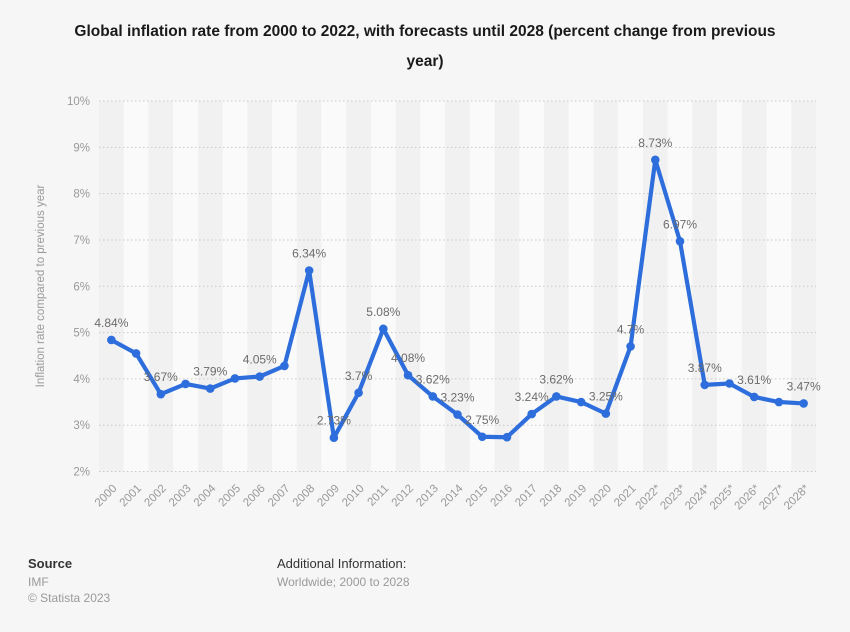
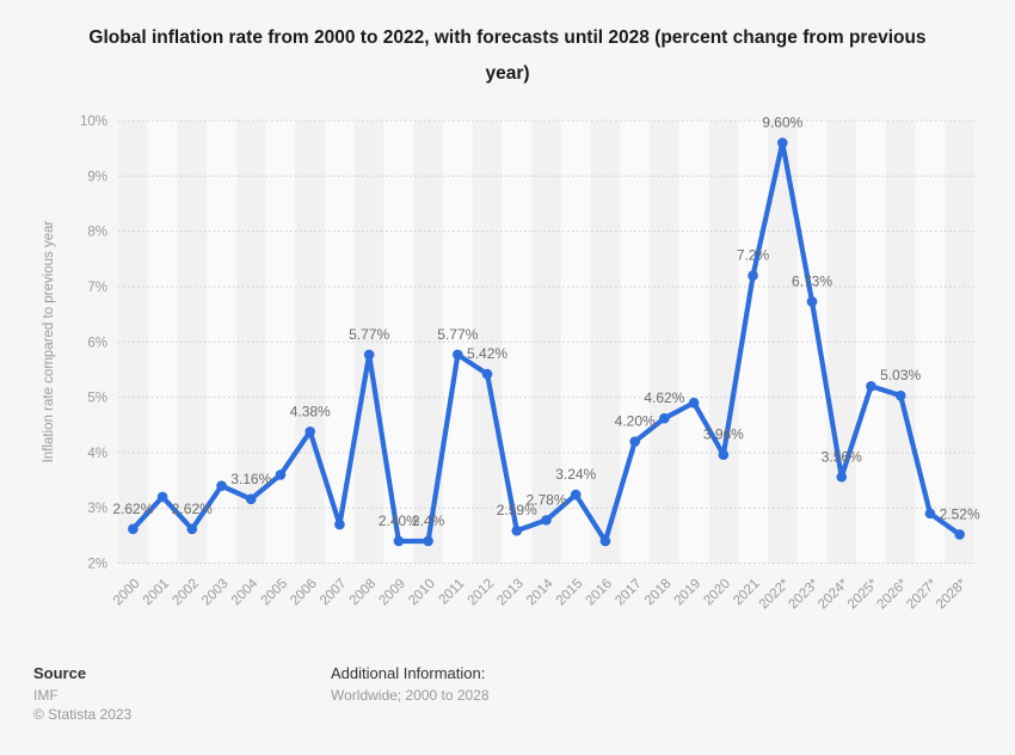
2000: 4.84% -> 2.62%
2001: 4.5% -> 3.2%
2002: 3.67% -> 2.62%
2003: 3.9% -> 3.4%
2004: 3.79% -> 3.16%
2005: 4.0% -> 3.6%
2006: 4.05% -> 4.38%
2007: 4.3% -> 2.7%
2008: 6.34% -> 5.77%
2009: 2.73% -> 2.40%
2010: 3.7% -> 2.4%
2011: 5.08% -> 5.77%
2012: 4.08% -> 5.42%
2013: 3.62% -> 2.59%
2014: 3.23% -> 2.78%
2015: 2.75% -> 3.24%
2016: 2.7% -> 2.4%
2017: 3.24% -> 4.20%
2018: 3.62% -> 4.62%
2019: 3.5% -> 4.9%
2020: 3.25% -> 3.96%
2021: 4.7% -> 7.2%
2022*: 8.73% -> 9.60%
2023*: 6.97% -> 6.73%
2024*: 3.87% -> 3.56%
2025*: 3.9% -> 5.2%
2026*: 3.61% -> 5.03%
2027*: 3.5% -> 2.9%
2028*: 3.47% -> 2.52%
